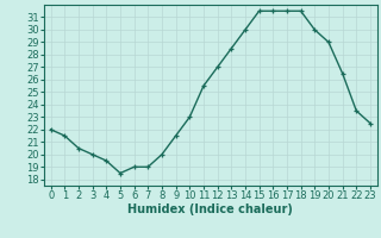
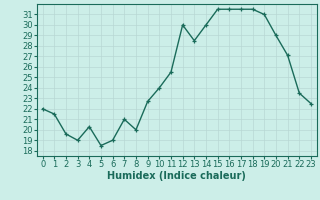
2: 20.5 -> 19.6
3: 20.0 -> 19.0
4: 19.5 -> 20.3
7: 19.0 -> 21.0
9: 21.5 -> 22.7
10: 23.0 -> 24.0
12: 27.0 -> 30.0
19: 30.0 -> 31.0
21: 26.5 -> 27.1
